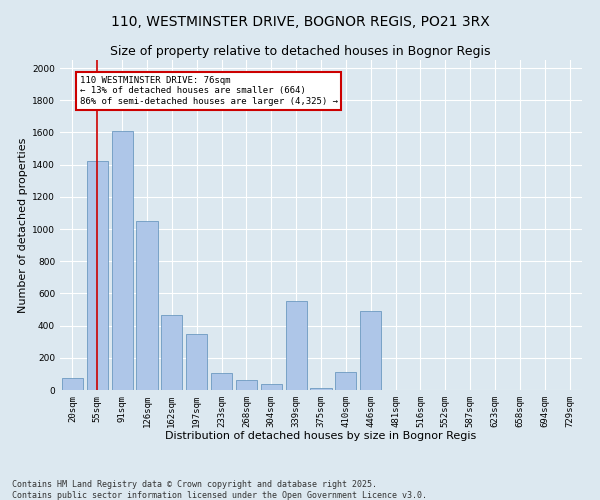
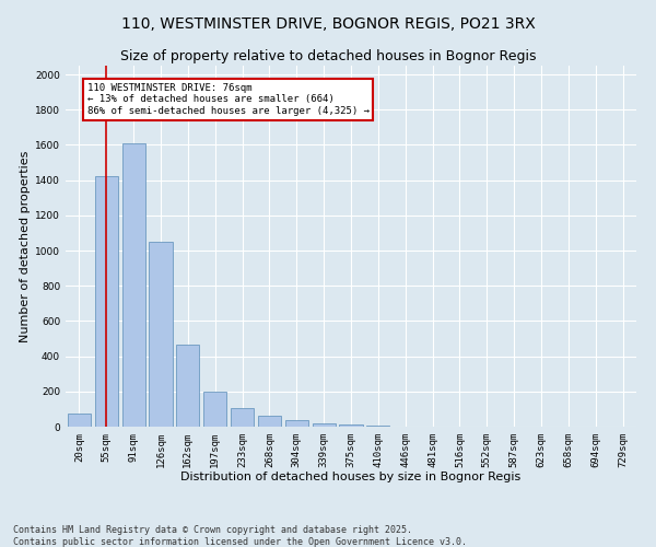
197sqm: 350 -> 200
339sqm: 550 -> 20
410sqm: 110 -> 0
446sqm: 490 -> 0
